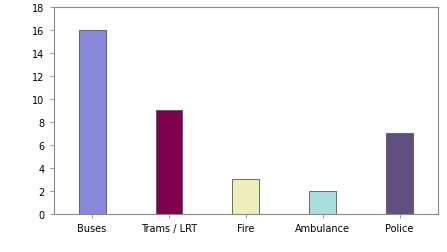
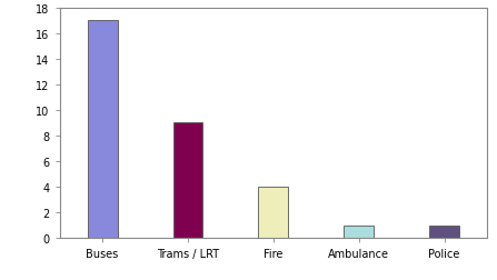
Buses: 16 -> 17
Fire: 3 -> 4
Ambulance: 2 -> 1
Police: 7 -> 1
